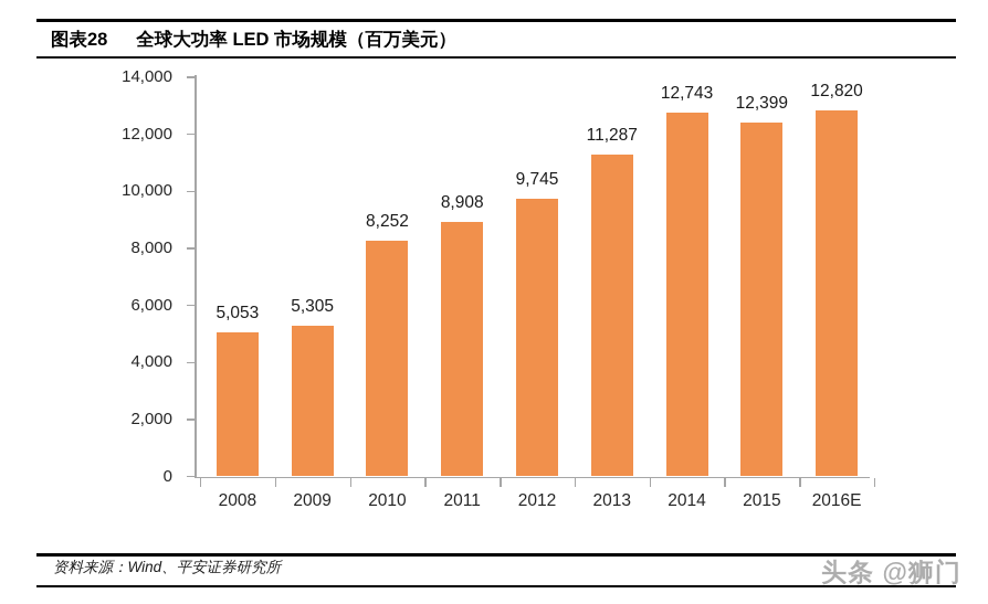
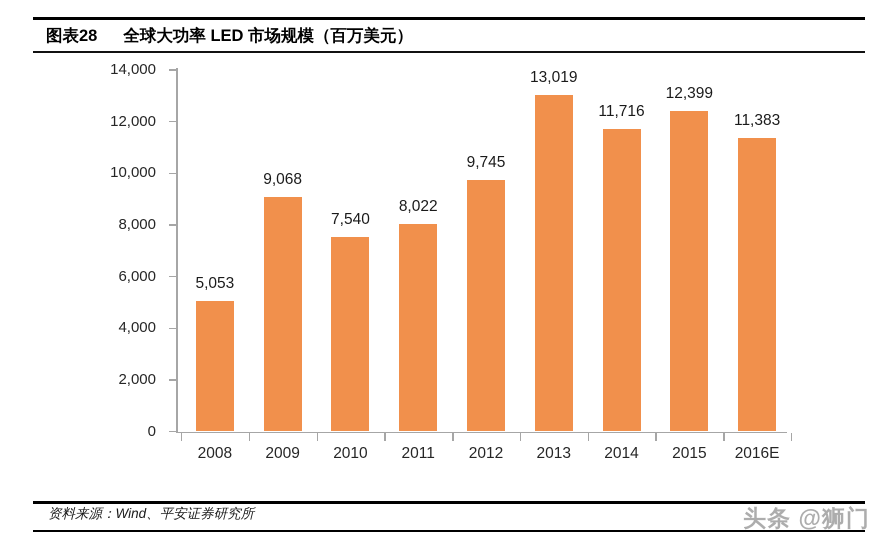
2009: 5,305 -> 9,068
2010: 8,252 -> 7,540
2011: 8,908 -> 8,022
2013: 11,287 -> 13,019
2014: 12,743 -> 11,716
2016E: 12,820 -> 11,383
